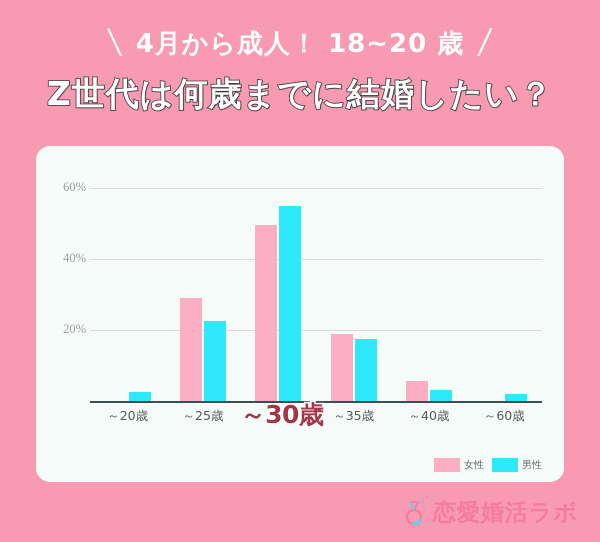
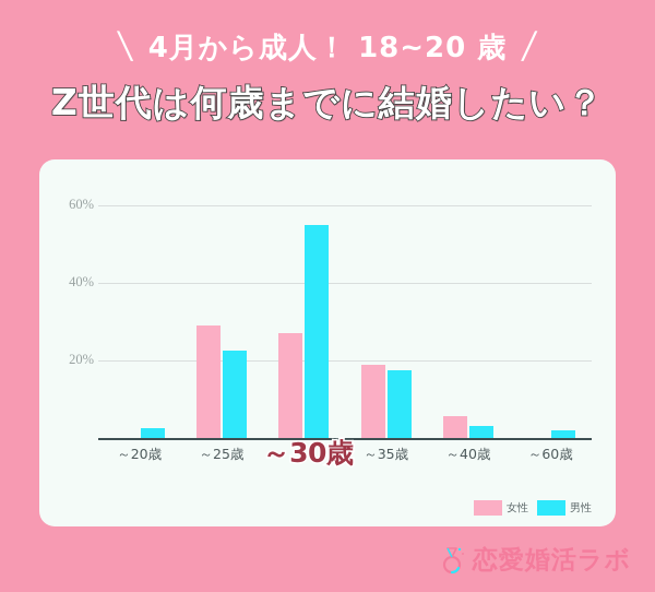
女性/～30歳: 50% -> 27%
